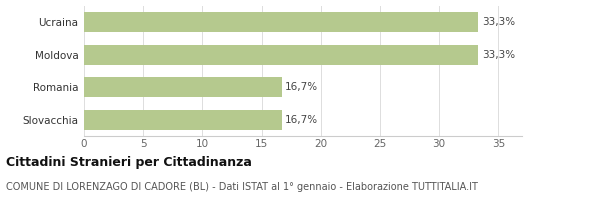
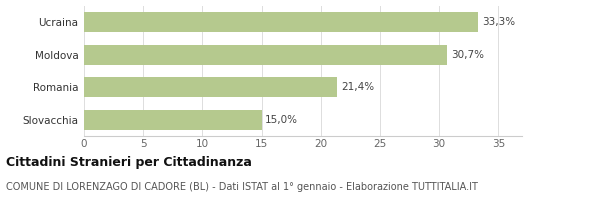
Moldova: 33,3% -> 30,7%
Romania: 16,7% -> 21,4%
Slovacchia: 16,7% -> 15,0%
